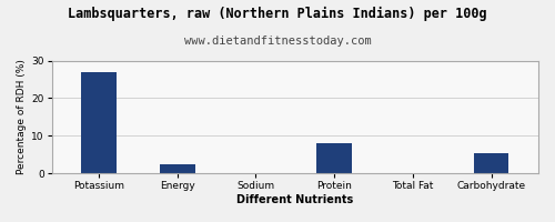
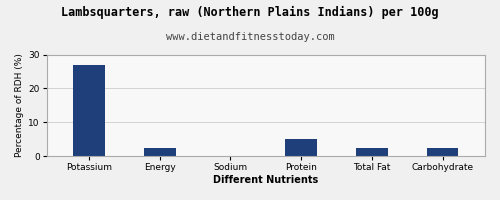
Protein: 8.0 -> 5.0
Total Fat: 0.2 -> 2.5
Carbohydrate: 5.5 -> 2.5
